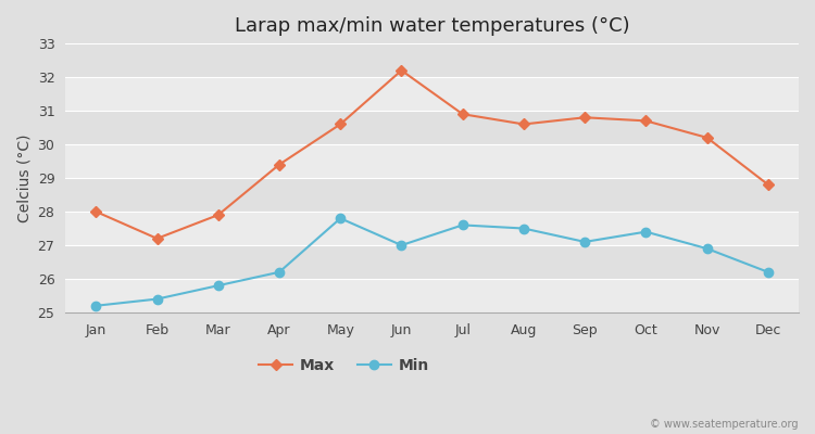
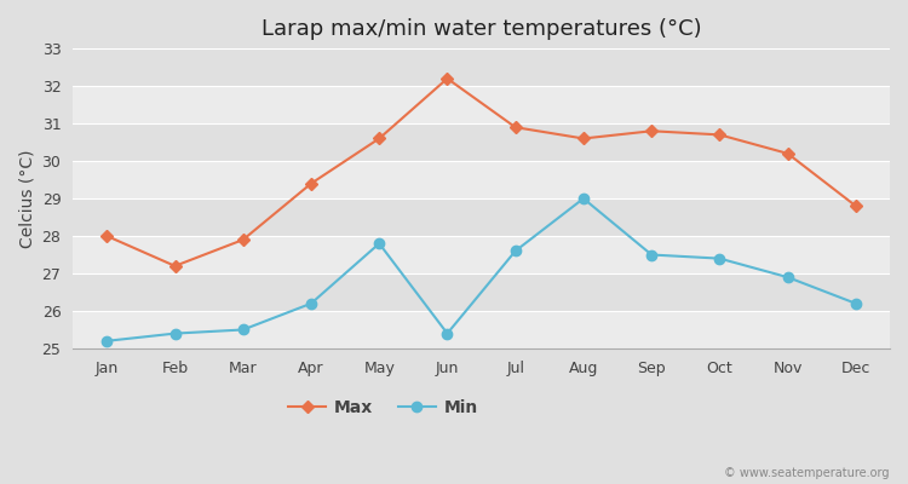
Min/Mar: 25.8 -> 25.5
Min/Jun: 27.0 -> 25.4
Min/Aug: 27.5 -> 29.0
Min/Sep: 27.1 -> 27.5
